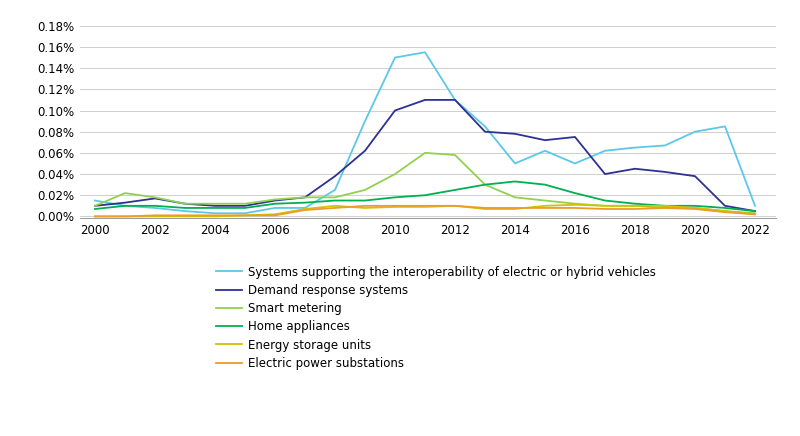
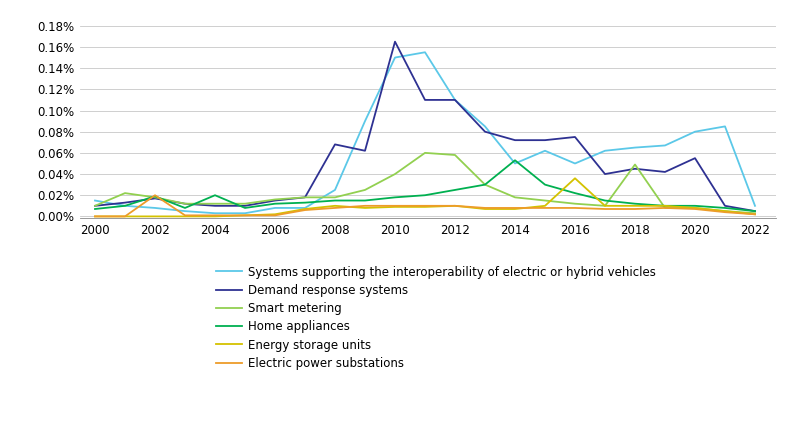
Home appliances/2002: 0.0100% -> 0.0190%
Electric power substations/2002: 0.0010% -> 0.0200%
Home appliances/2004: 0.0080% -> 0.0200%
Demand response systems/2008: 0.0380% -> 0.0680%
Demand response systems/2010: 0.1000% -> 0.1650%
Demand response systems/2014: 0.0780% -> 0.0720%
Home appliances/2014: 0.0330% -> 0.0530%
Energy storage units/2016: 0.0110% -> 0.0360%
Smart metering/2018: 0.0100% -> 0.0490%
Demand response systems/2020: 0.0380% -> 0.0550%
